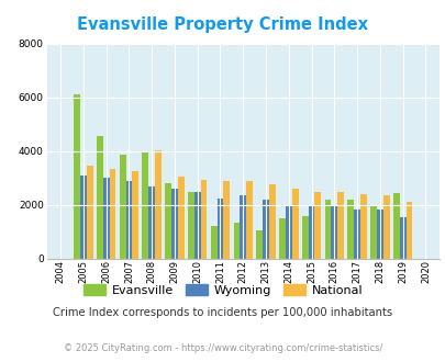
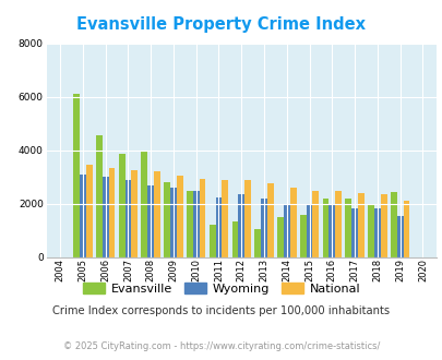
National/2008: 4050 -> 3200
